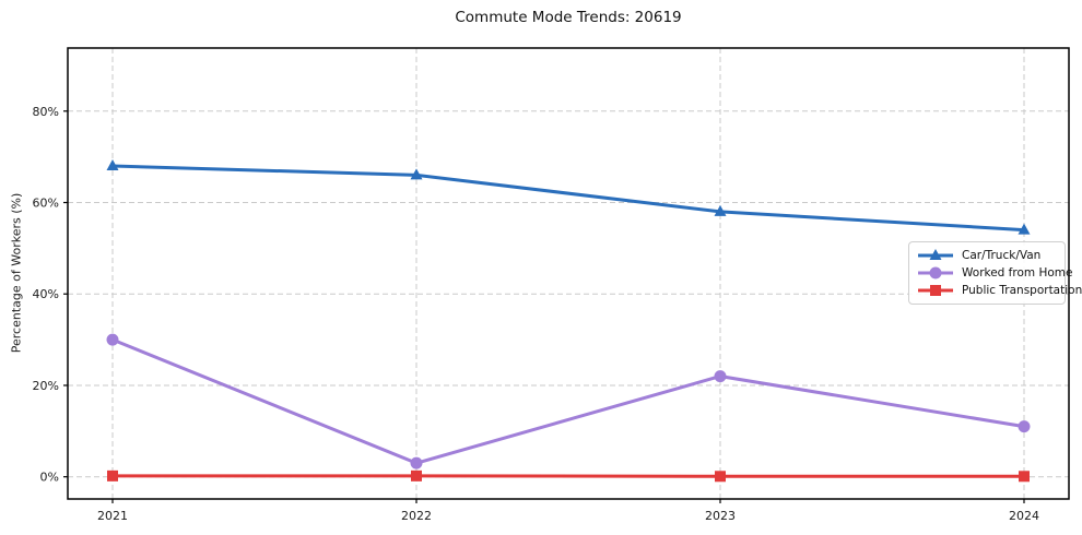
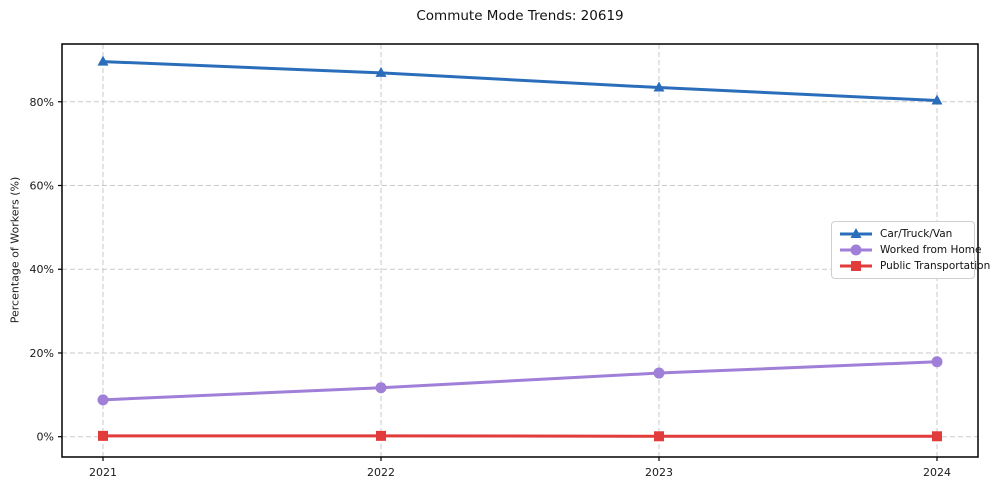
Car/Truck/Van/2021: 68% -> 90%
Worked from Home/2021: 30% -> 9%
Car/Truck/Van/2022: 66% -> 87%
Worked from Home/2022: 3% -> 12%
Car/Truck/Van/2023: 58% -> 83%
Worked from Home/2023: 22% -> 15%
Car/Truck/Van/2024: 54% -> 80%
Worked from Home/2024: 11% -> 18%
